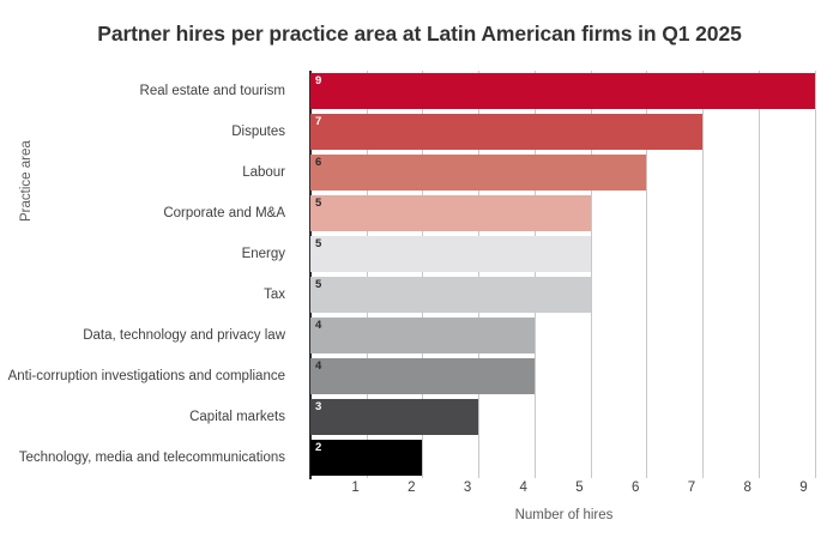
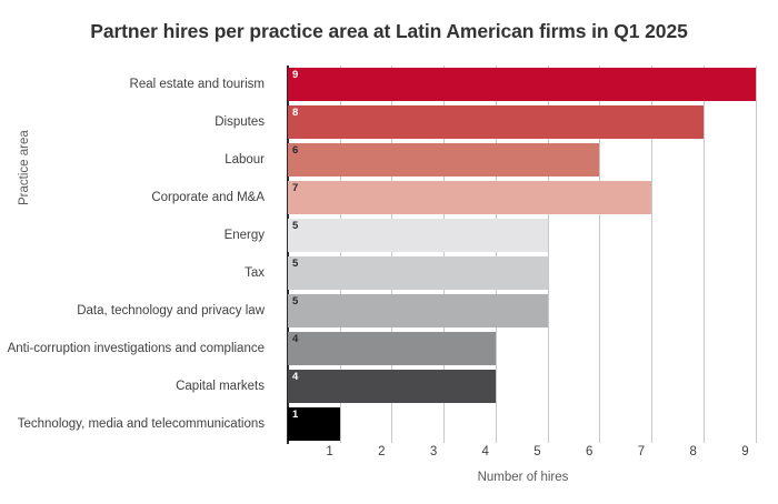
Disputes: 7 -> 8
Corporate and M&A: 5 -> 7
Data, technology and privacy law: 4 -> 5
Capital markets: 3 -> 4
Technology, media and telecommunications: 2 -> 1
